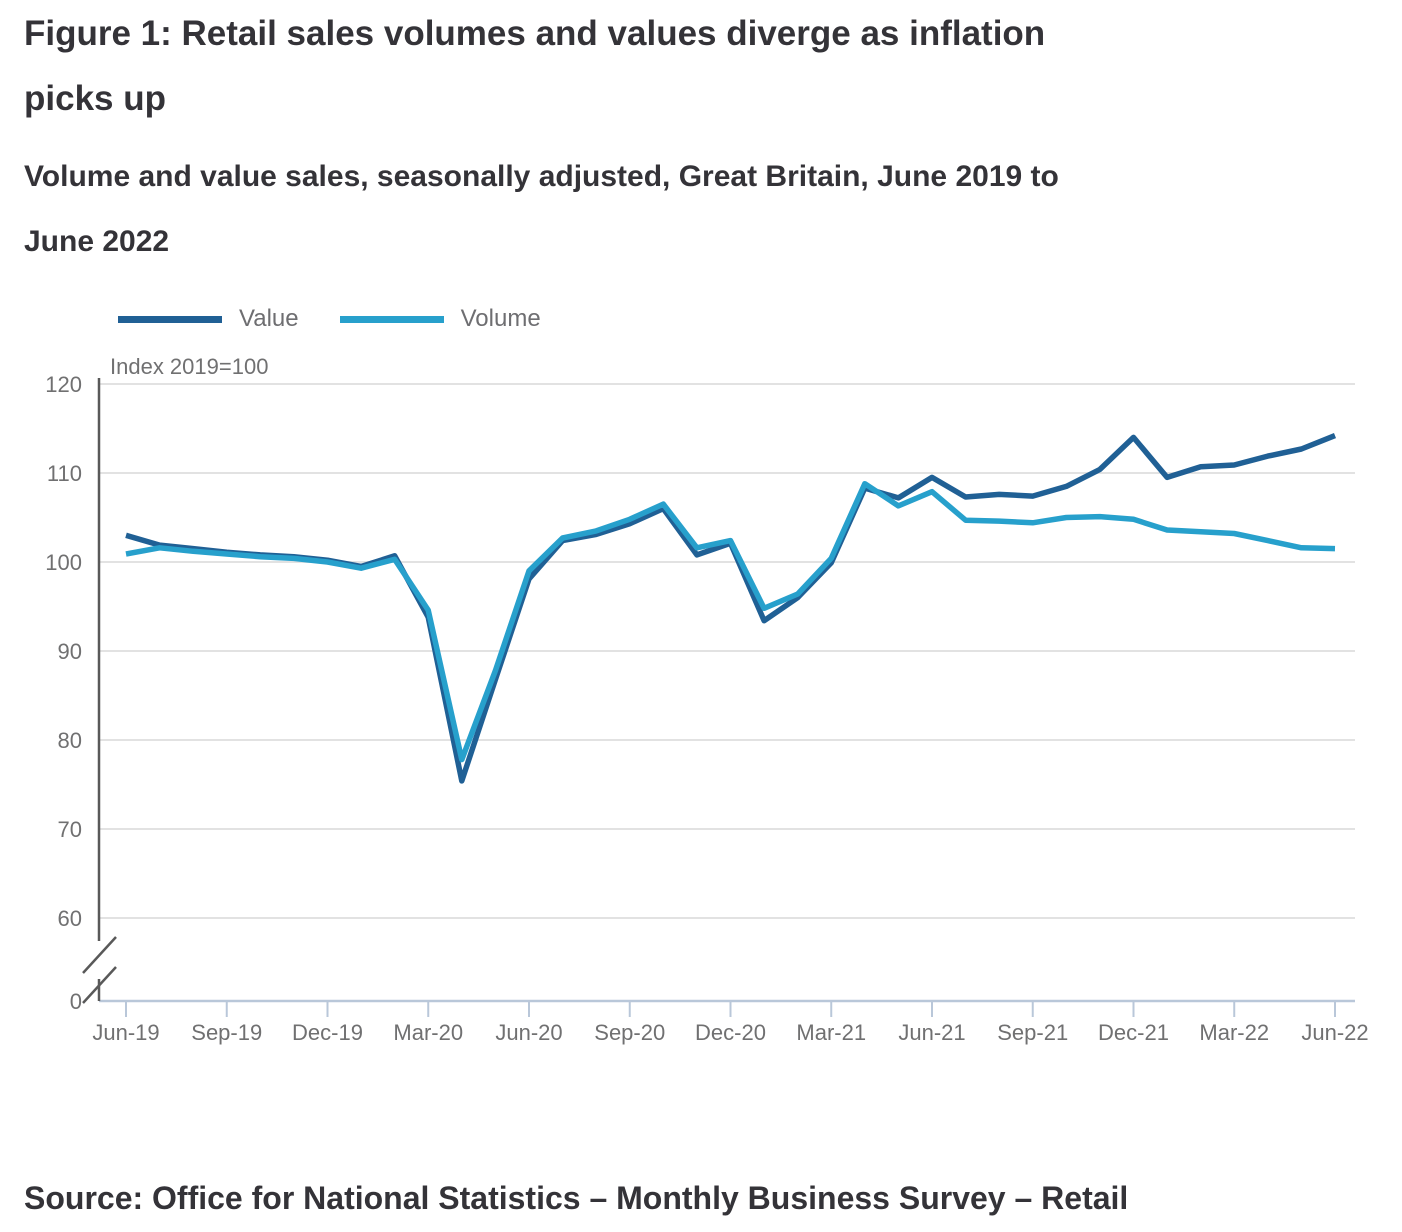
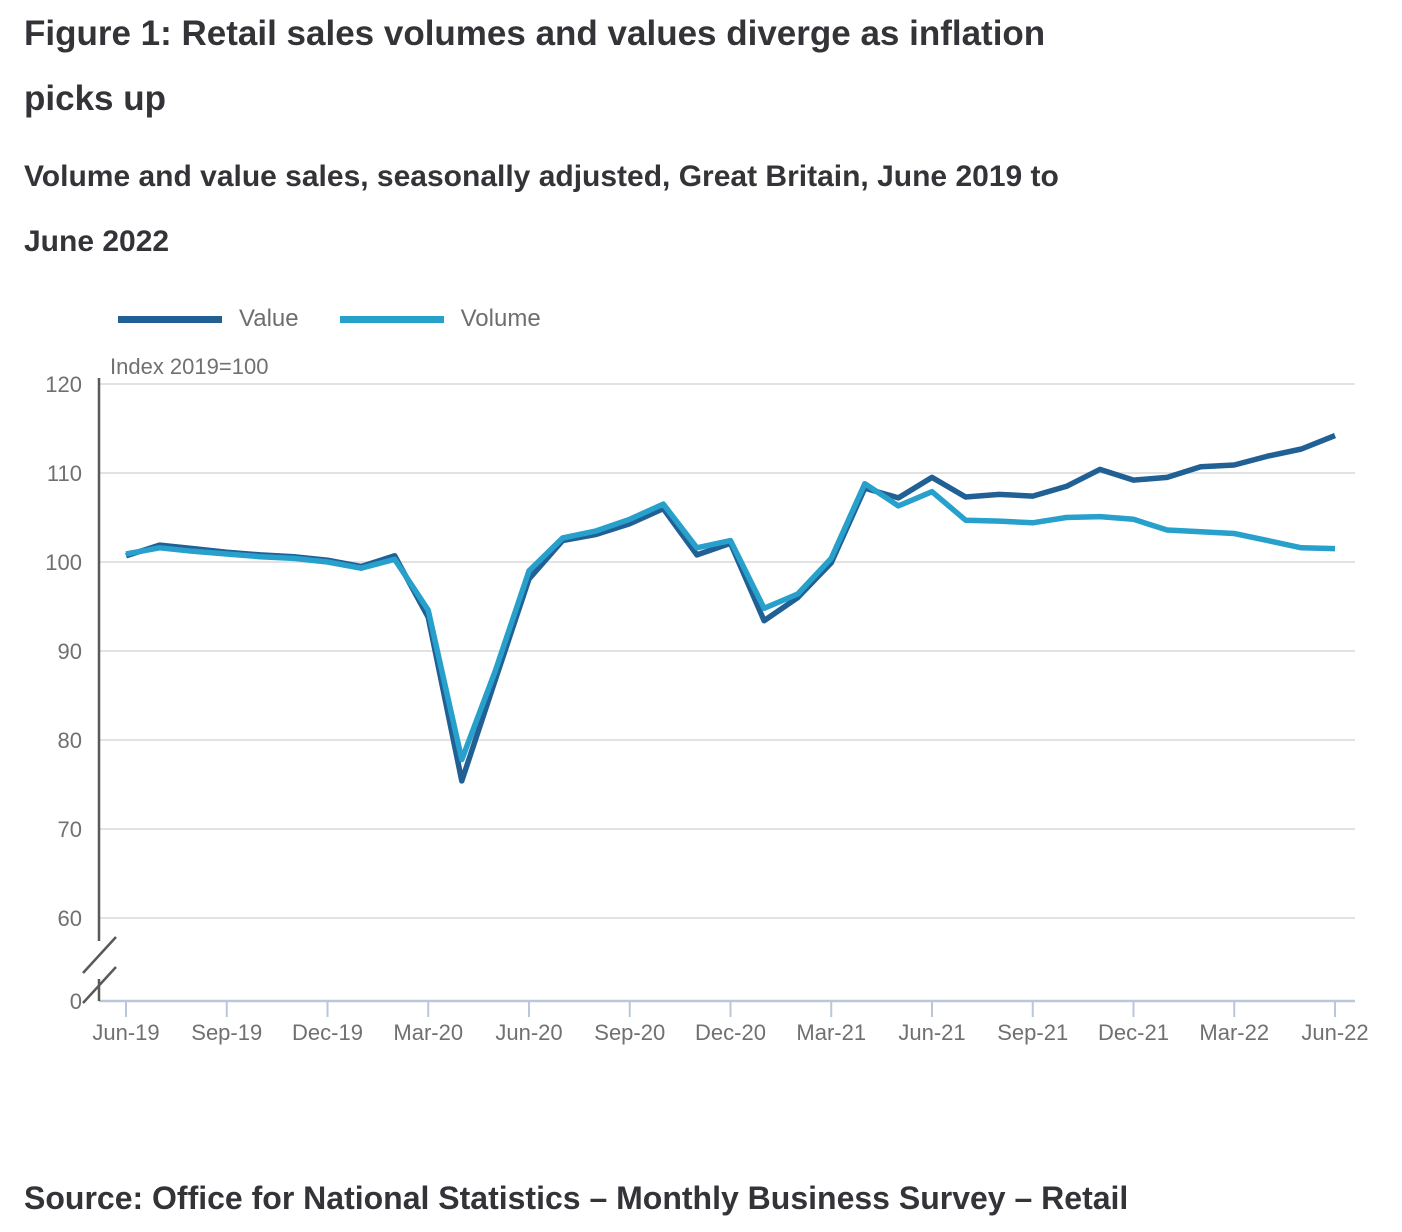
Value/Jun-19: 103 -> 101
Value/Dec-21: 114 -> 109
